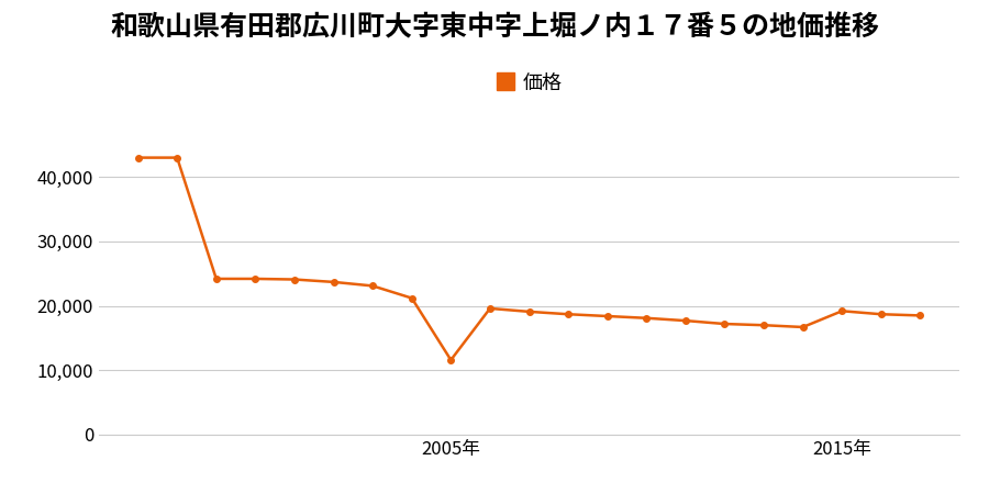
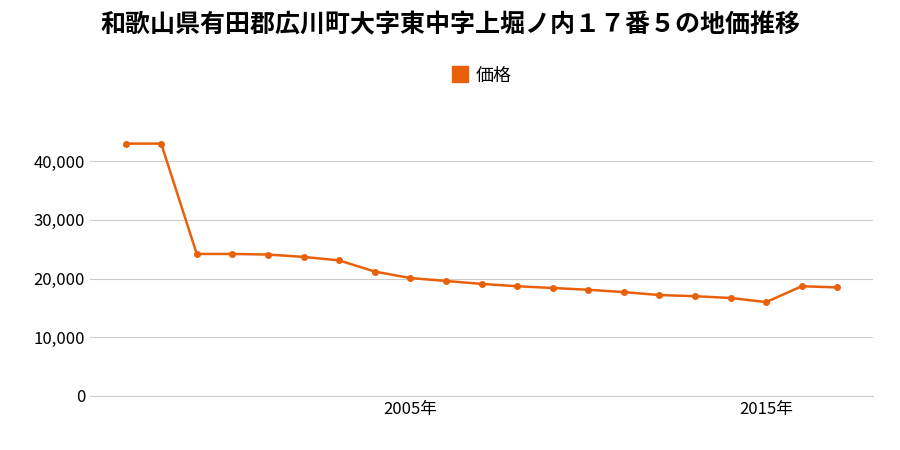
2005年: 11,600 -> 20,100
2015年: 19,200 -> 16,000
